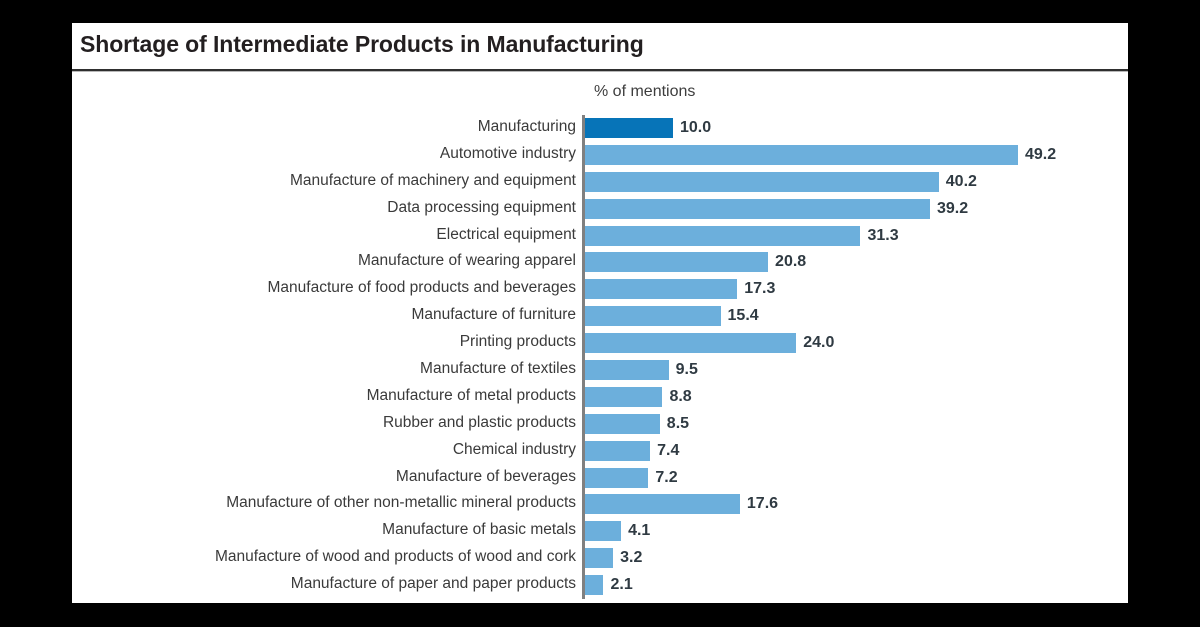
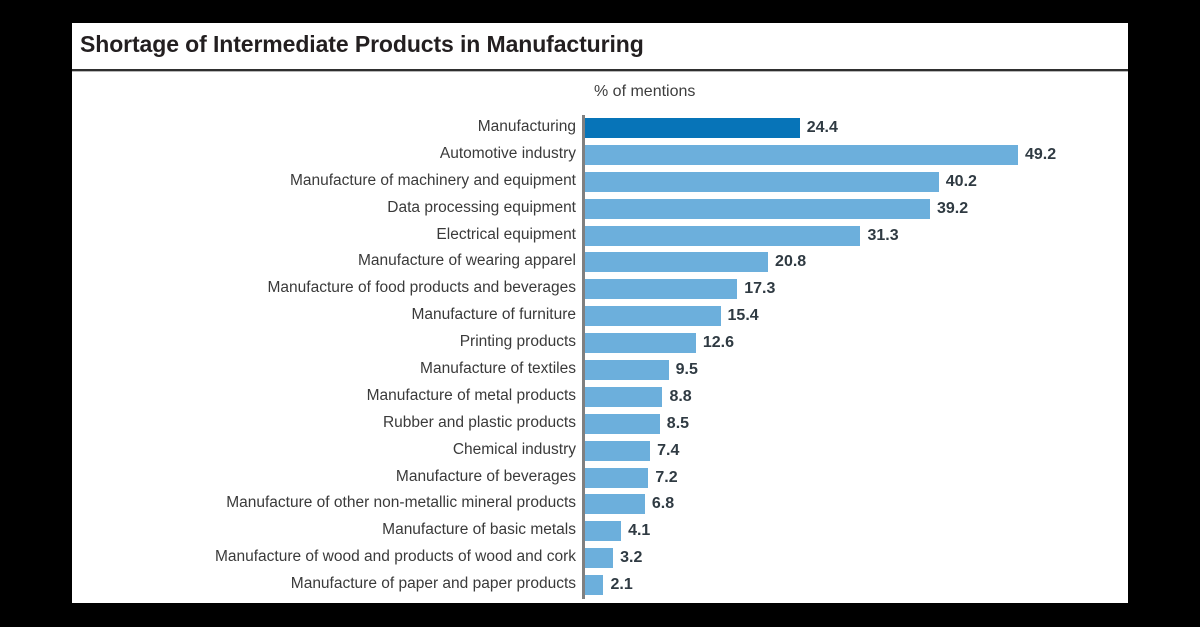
Manufacturing: 10.0 -> 24.4
Printing products: 24.0 -> 12.6
Manufacture of other non-metallic mineral products: 17.6 -> 6.8
